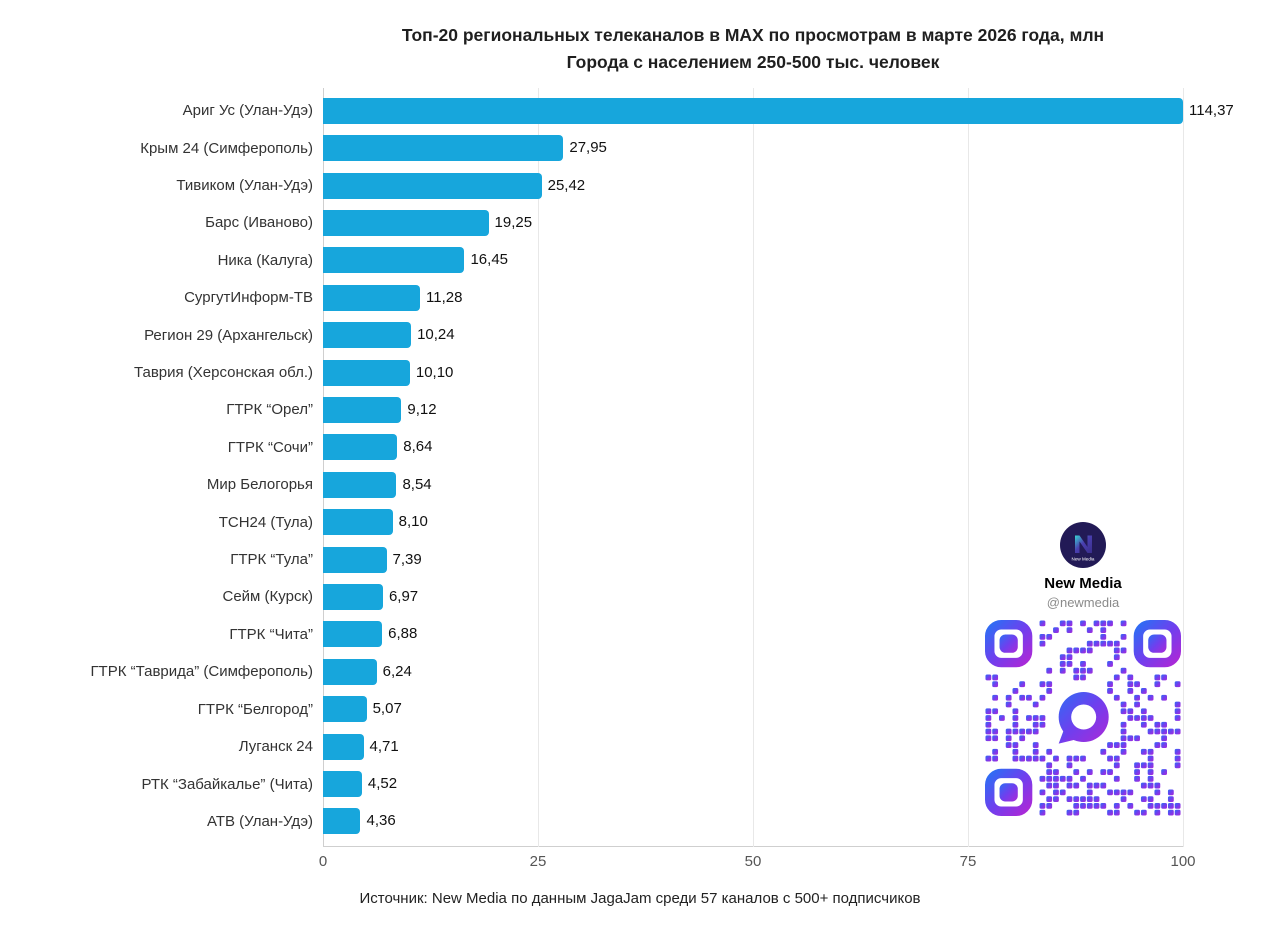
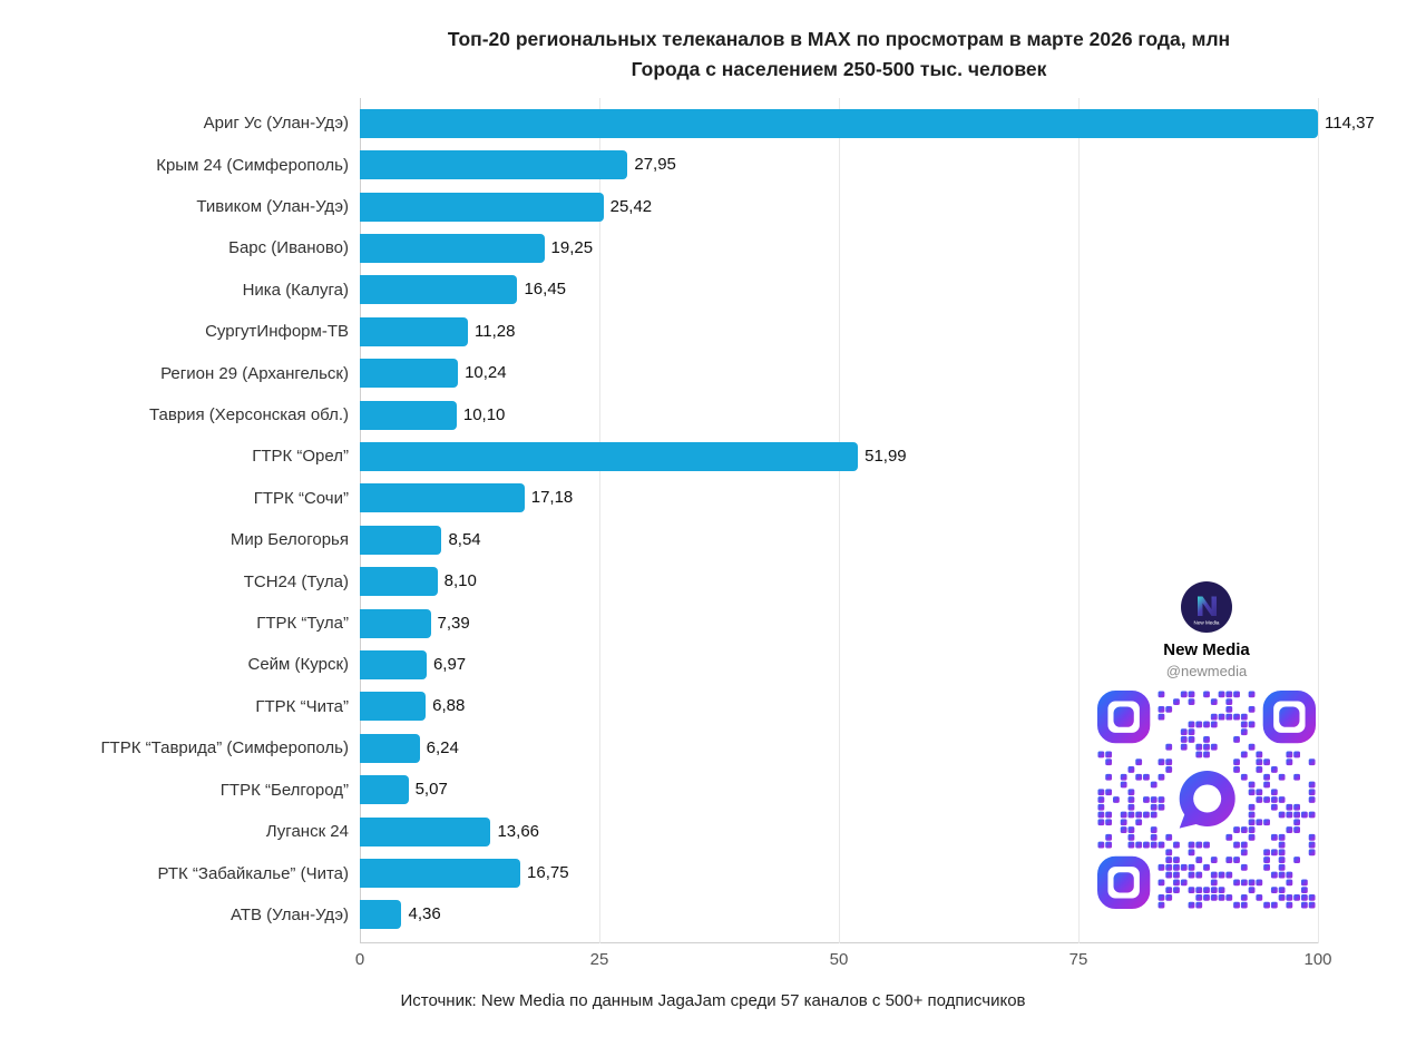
ГТРК “Орел”: 9,12 -> 51,99
ГТРК “Сочи”: 8,64 -> 17,18
Луганск 24: 4,71 -> 13,66
РТК “Забайкалье” (Чита): 4,52 -> 16,75
